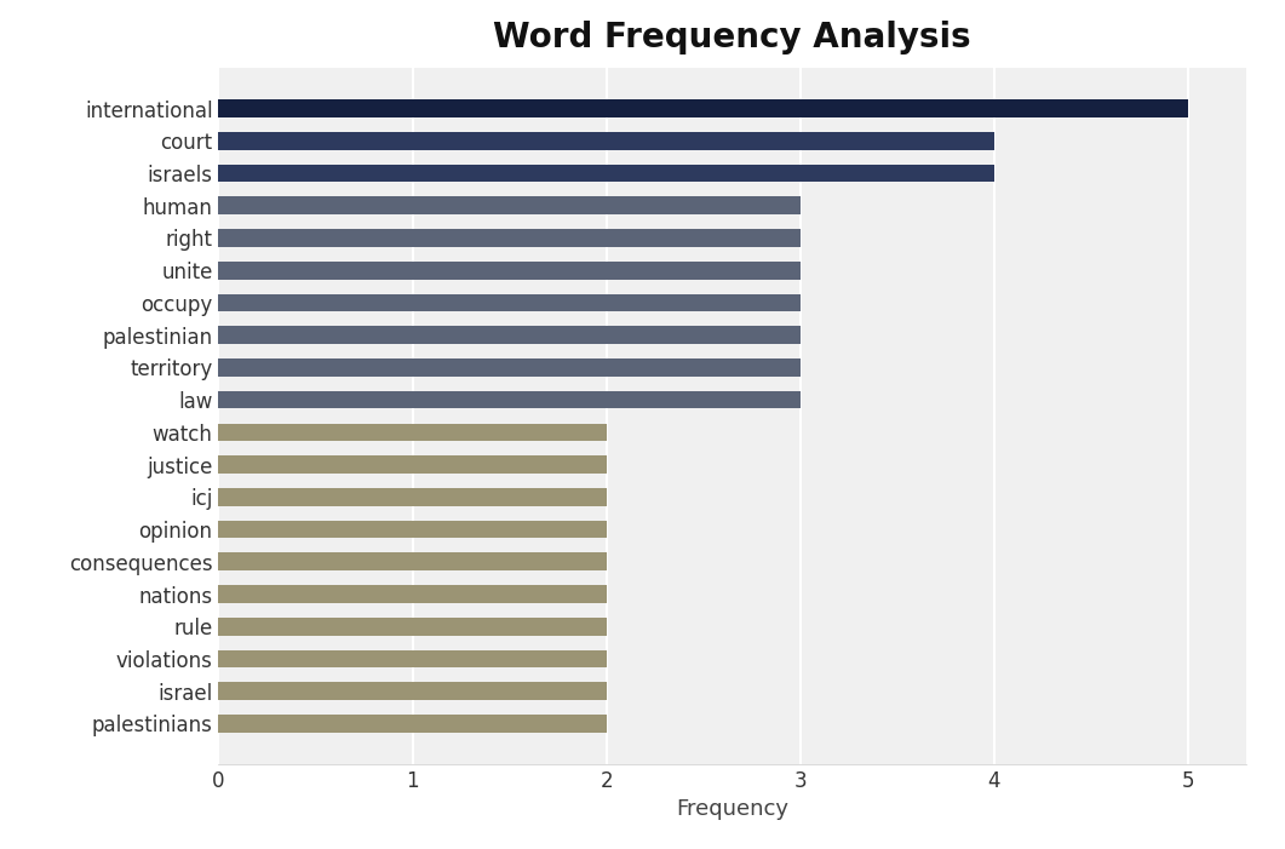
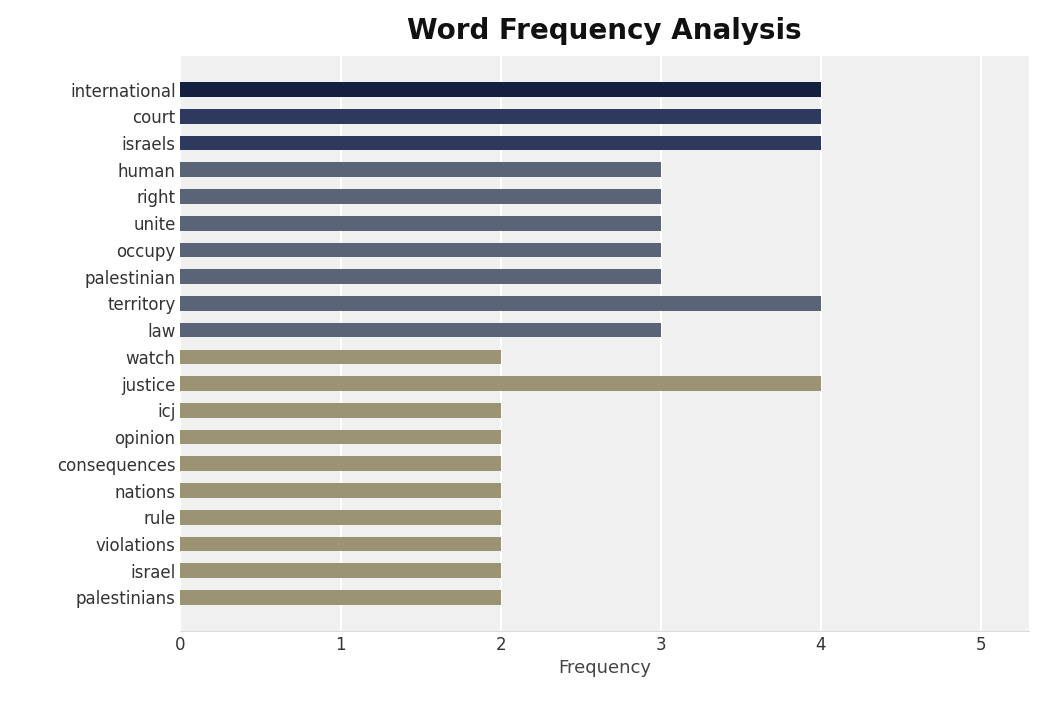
international: 5 -> 4
territory: 3 -> 4
justice: 2 -> 4
